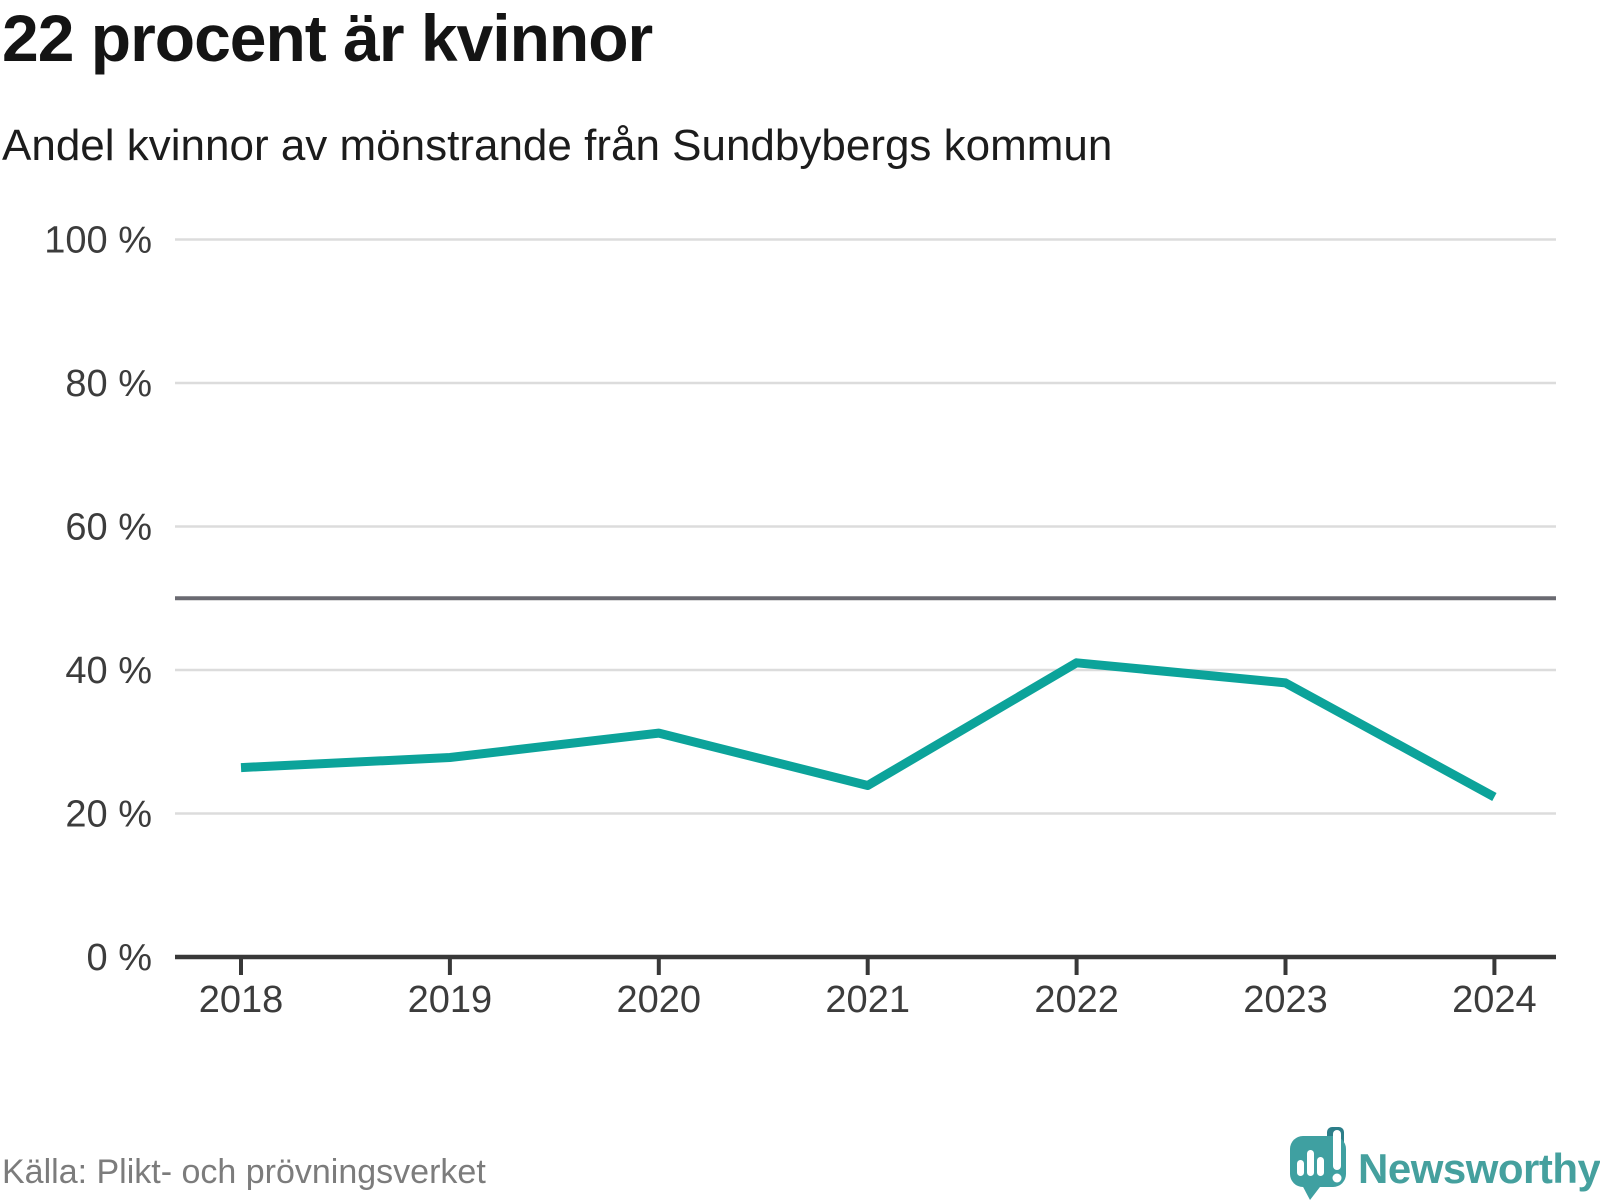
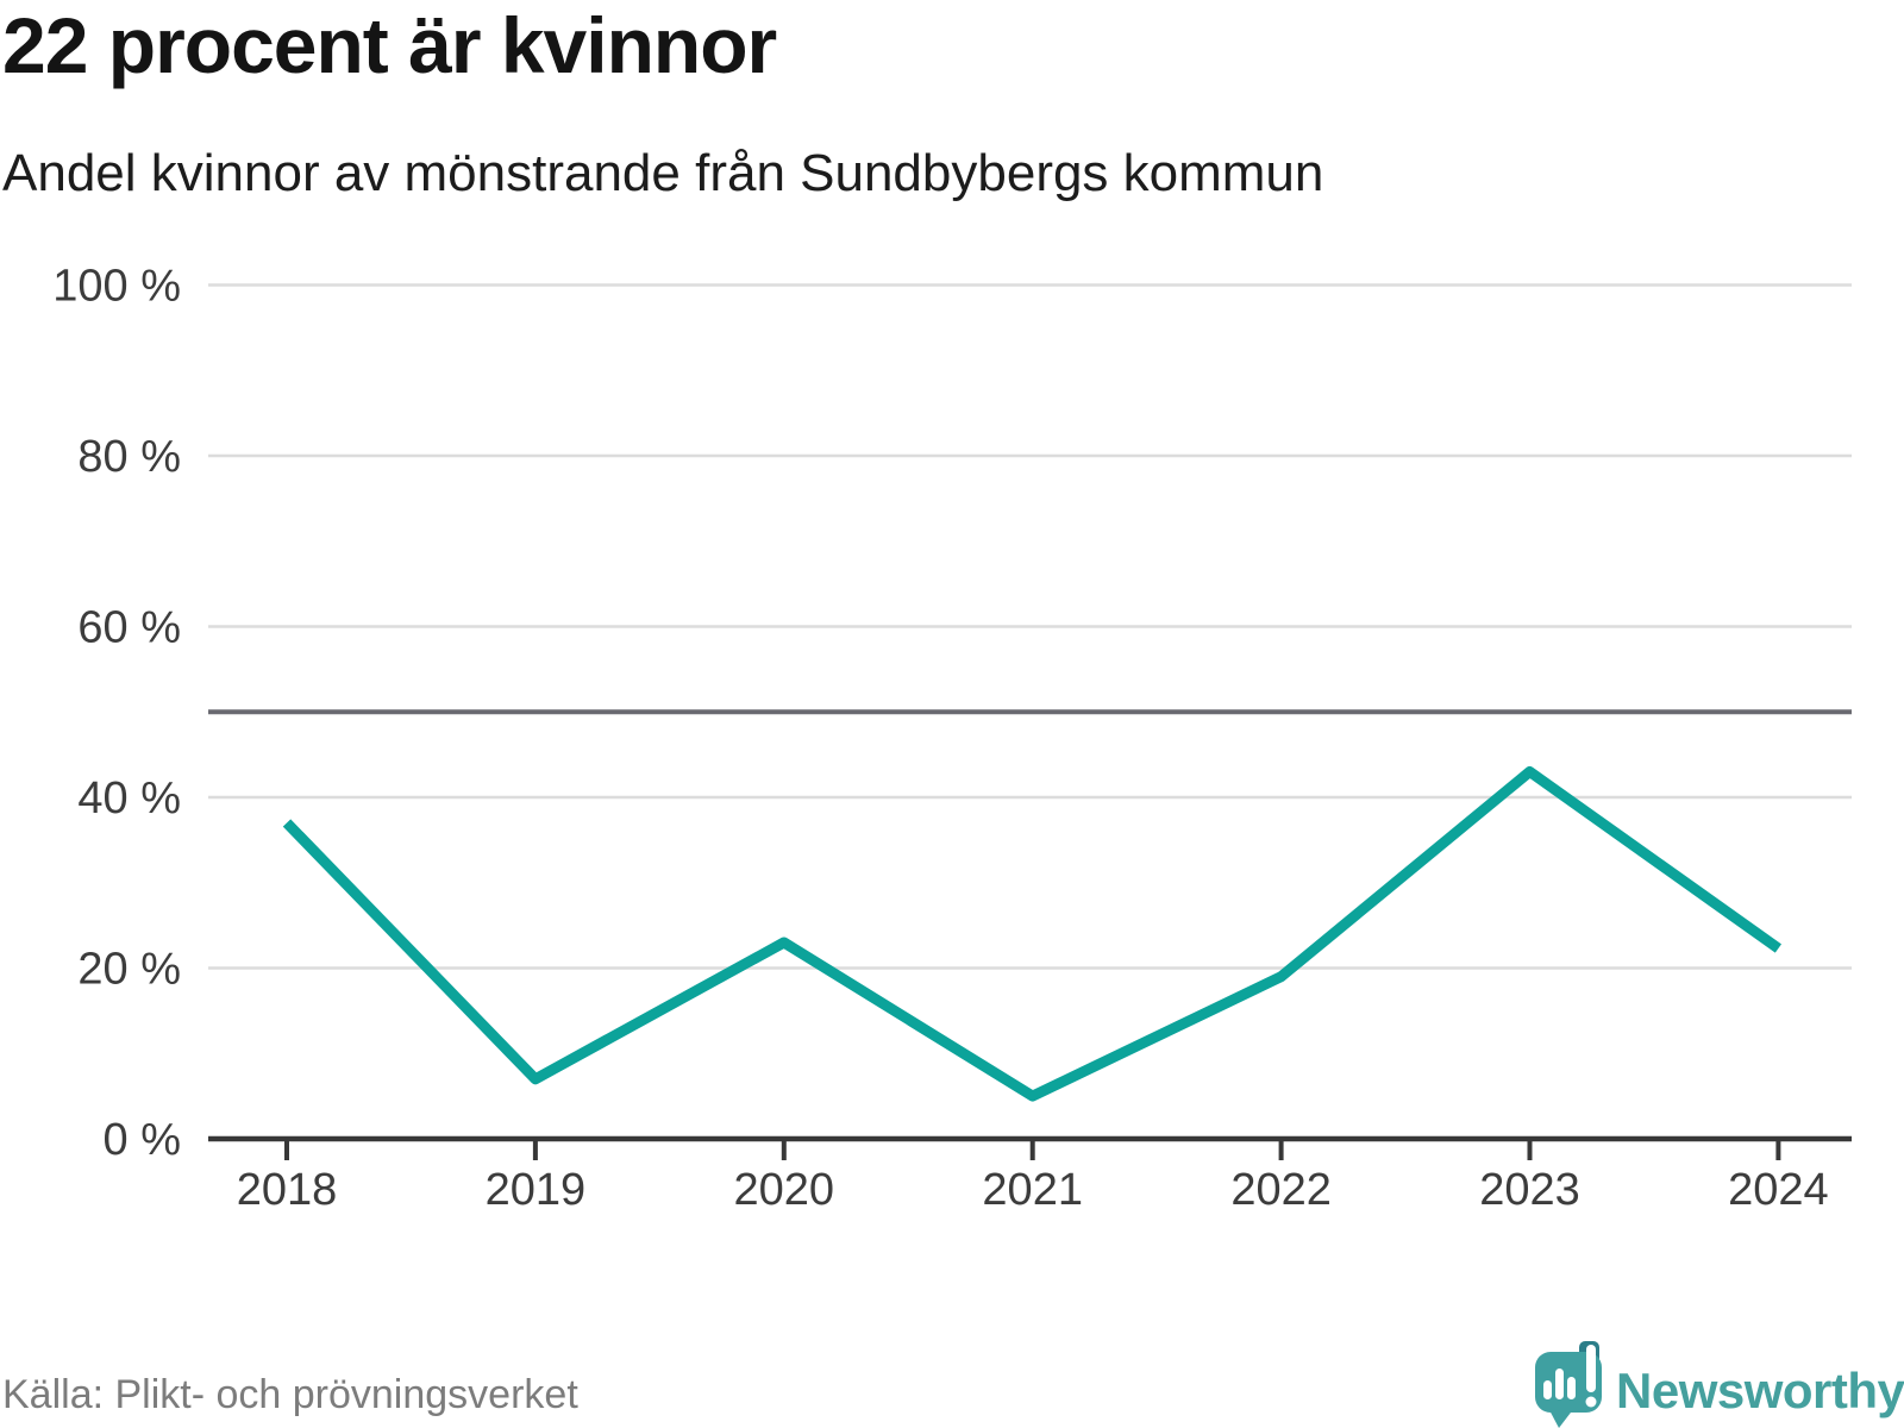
2018: 26% -> 37%
2019: 28% -> 7%
2020: 31% -> 23%
2021: 24% -> 5%
2022: 41% -> 19%
2023: 38% -> 43%
